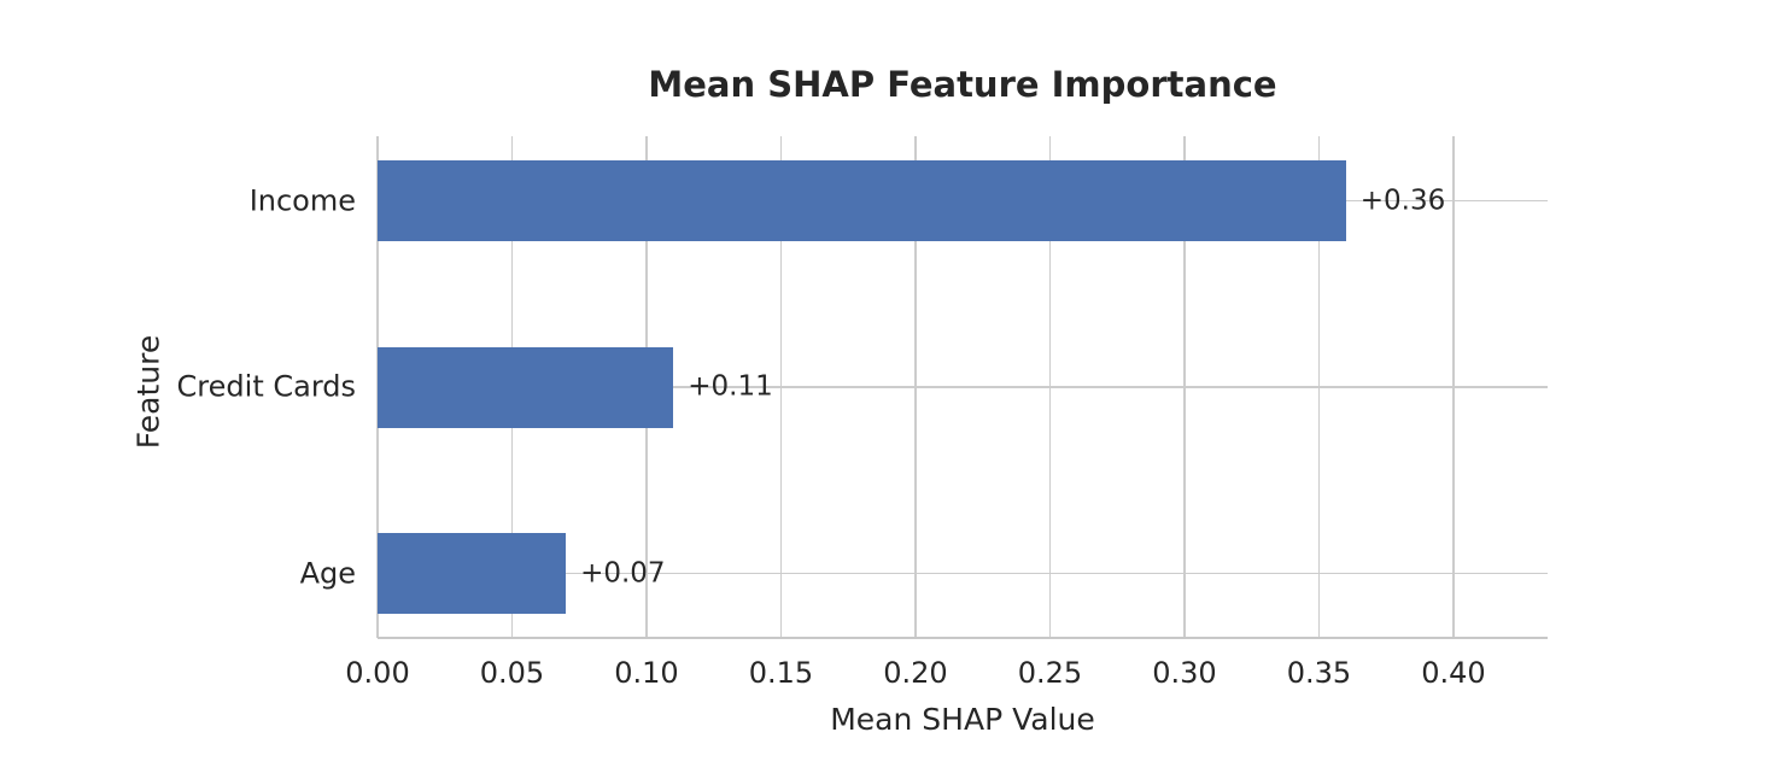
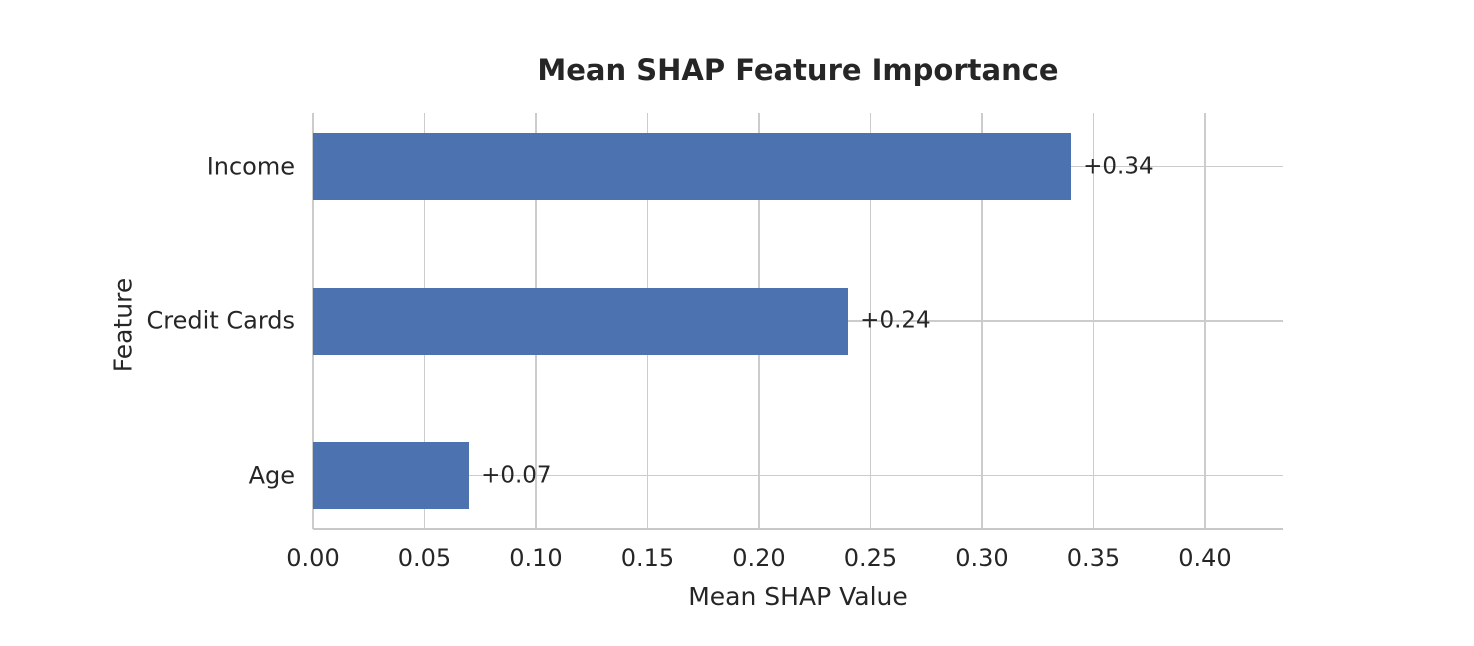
Income: +0.36 -> +0.34
Credit Cards: +0.11 -> +0.24
